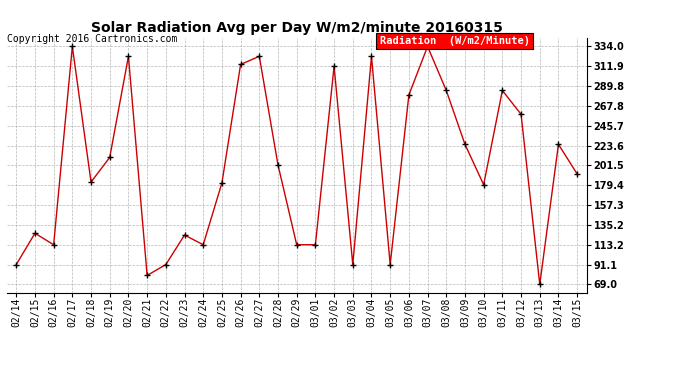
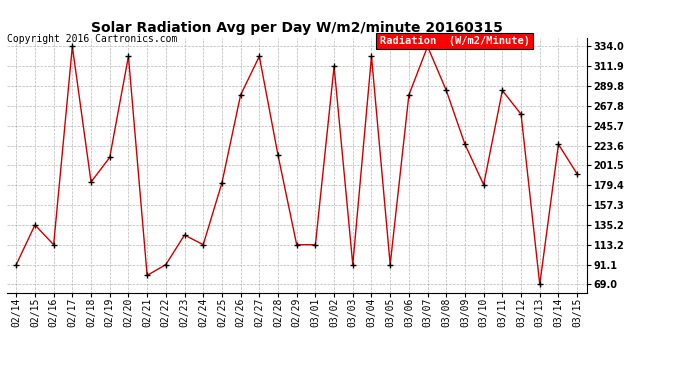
02/15: 126 -> 135
02/26: 314 -> 280
02/28: 202 -> 213
